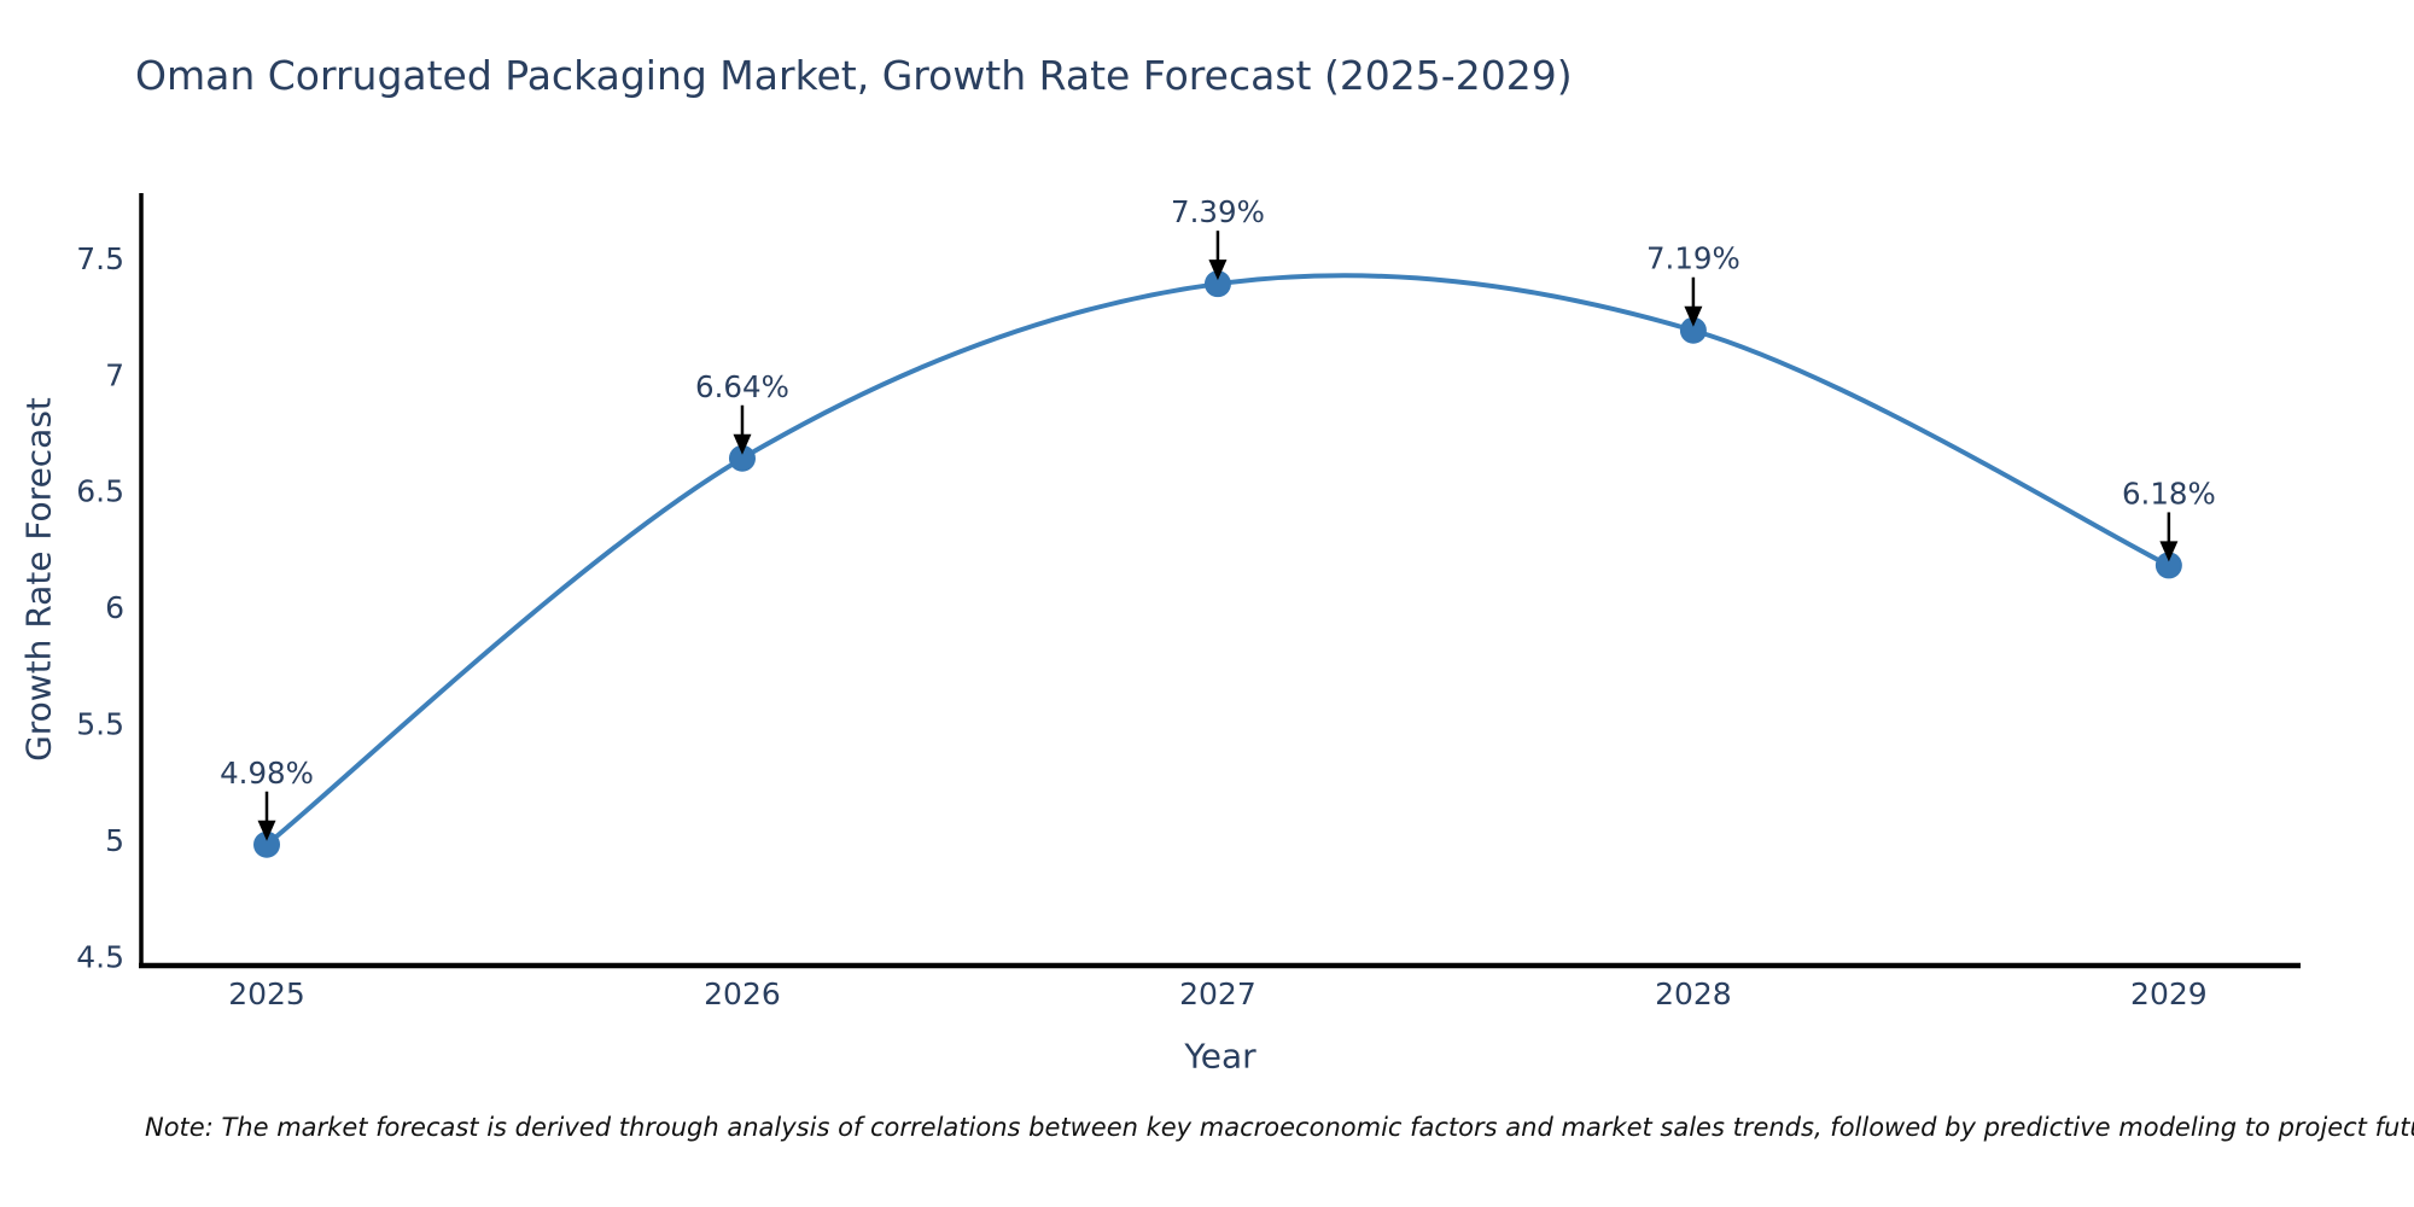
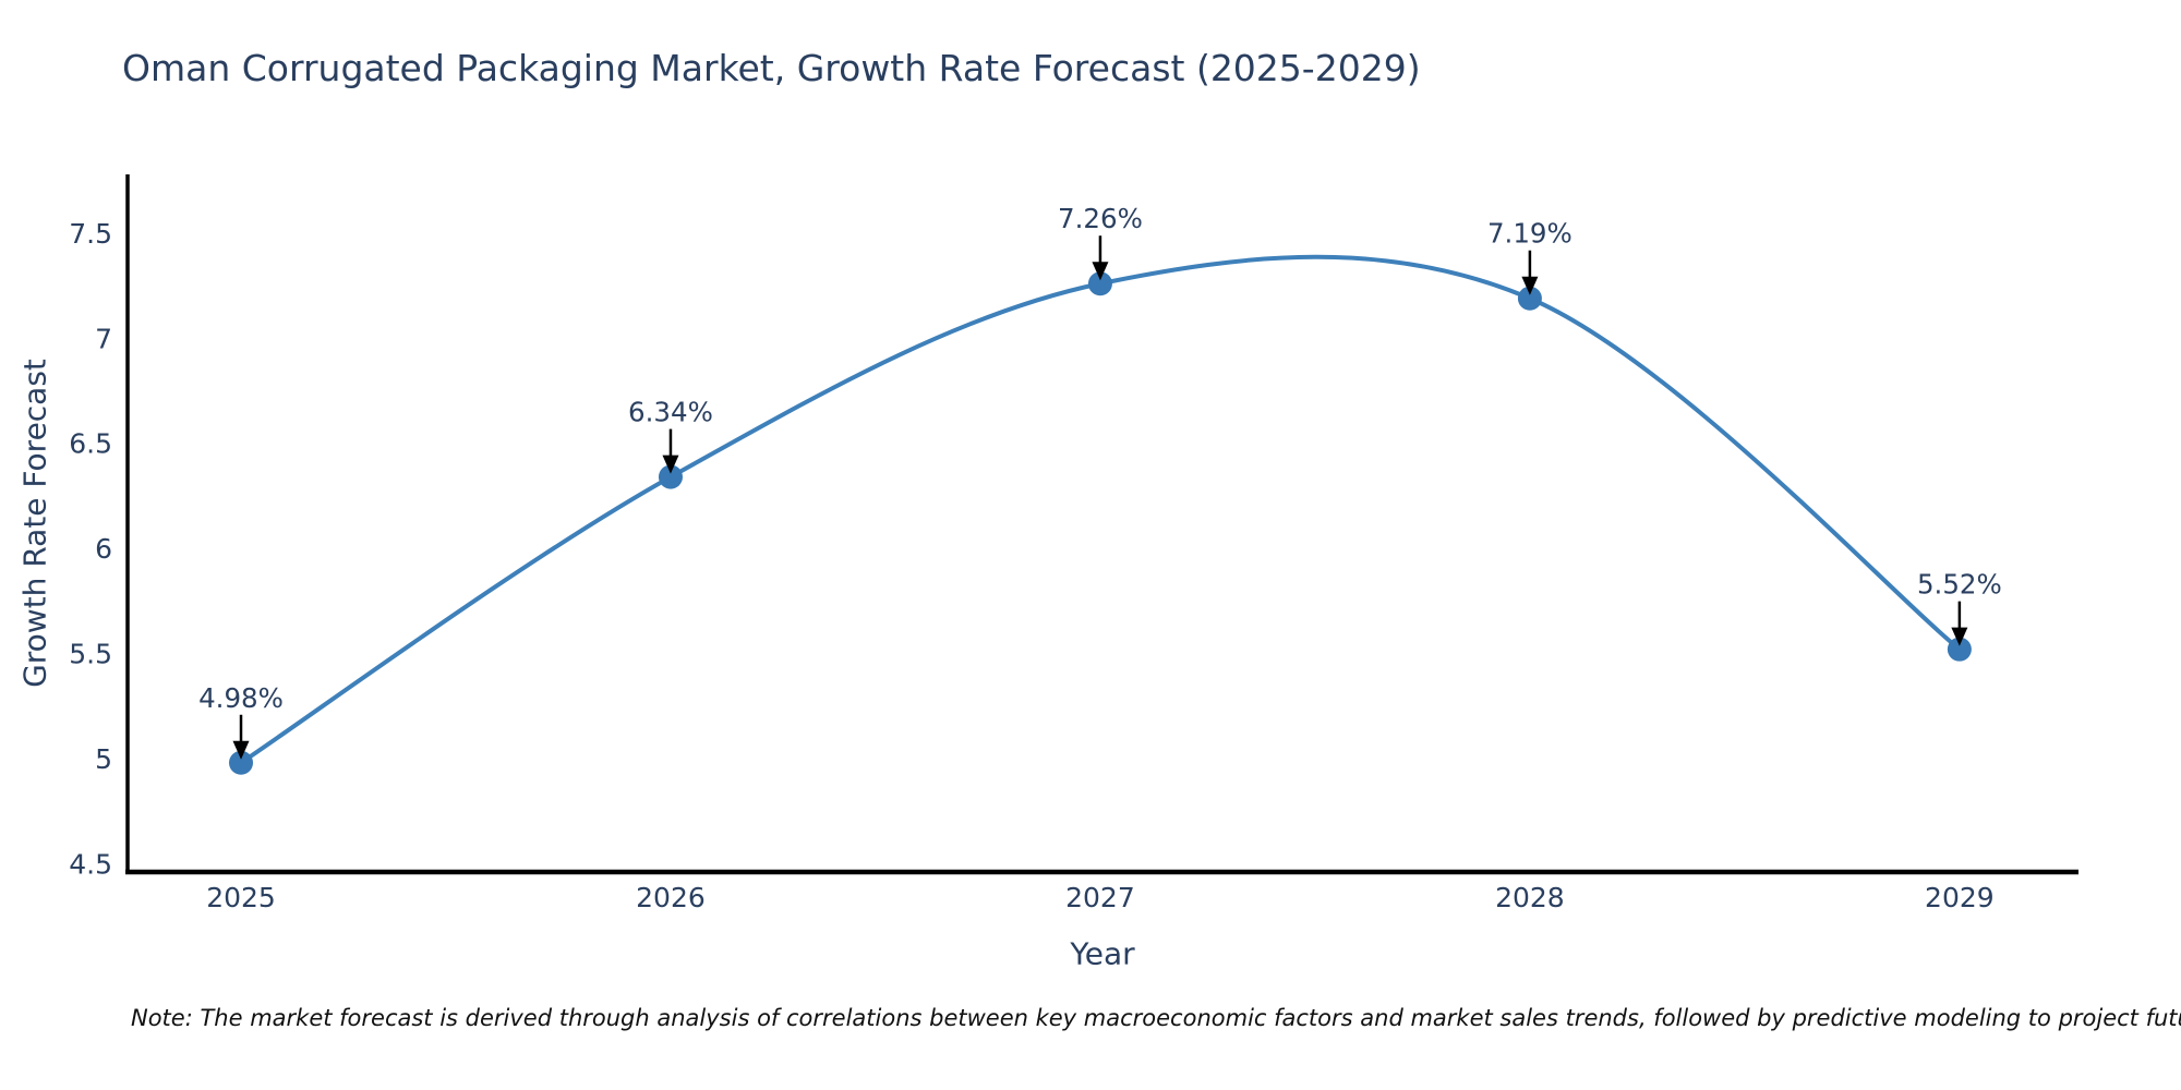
2026: 6.64% -> 6.34%
2027: 7.39% -> 7.26%
2029: 6.18% -> 5.52%
